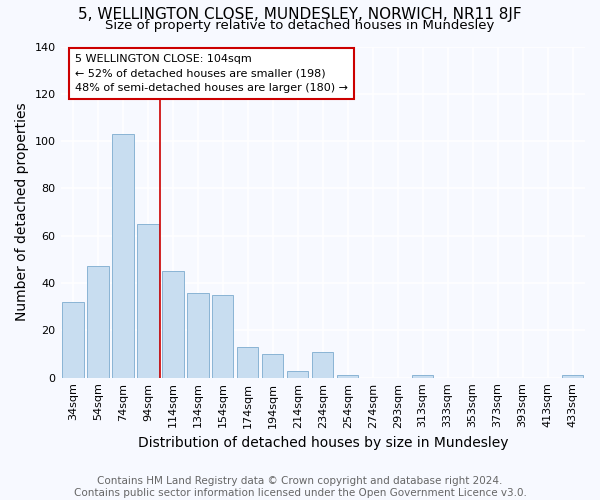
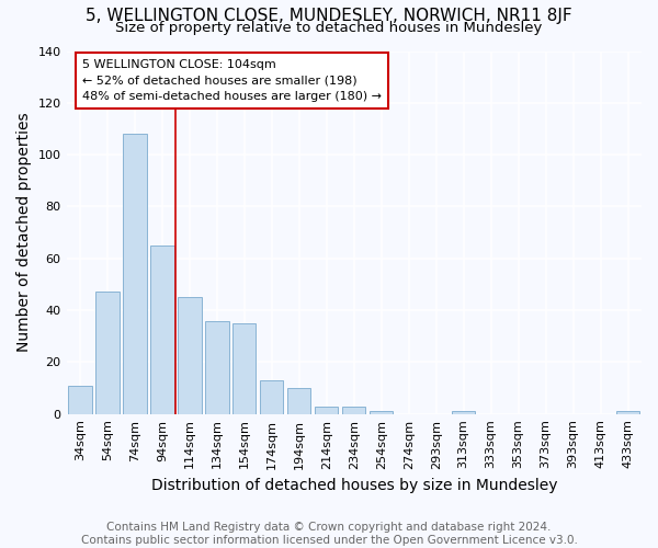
34sqm: 32 -> 11
74sqm: 103 -> 108
234sqm: 11 -> 3
